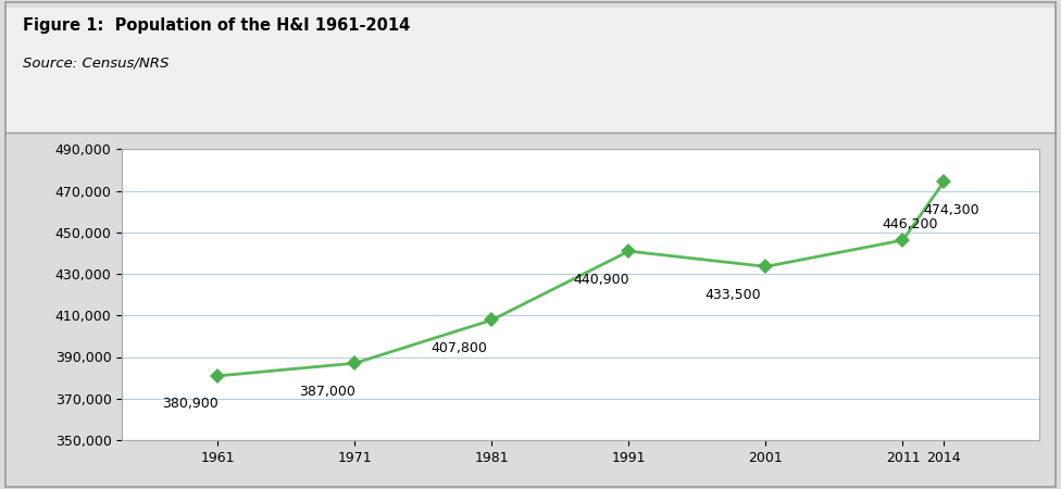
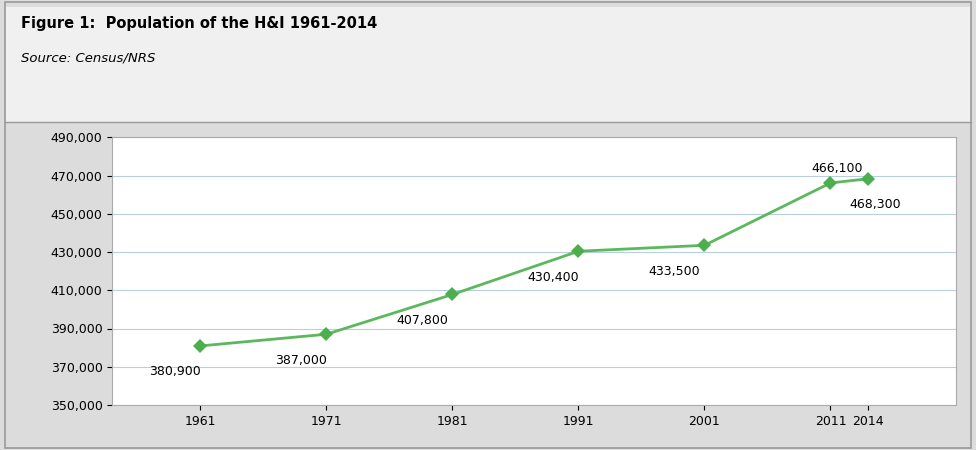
1991: 440,900 -> 430,400
2011: 446,200 -> 466,100
2014: 474,300 -> 468,300
